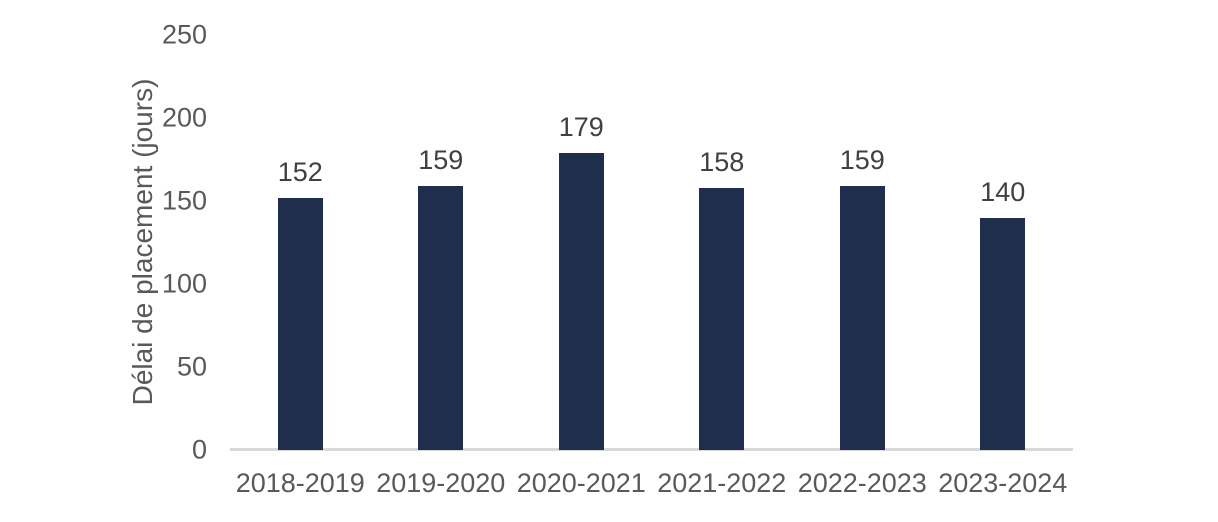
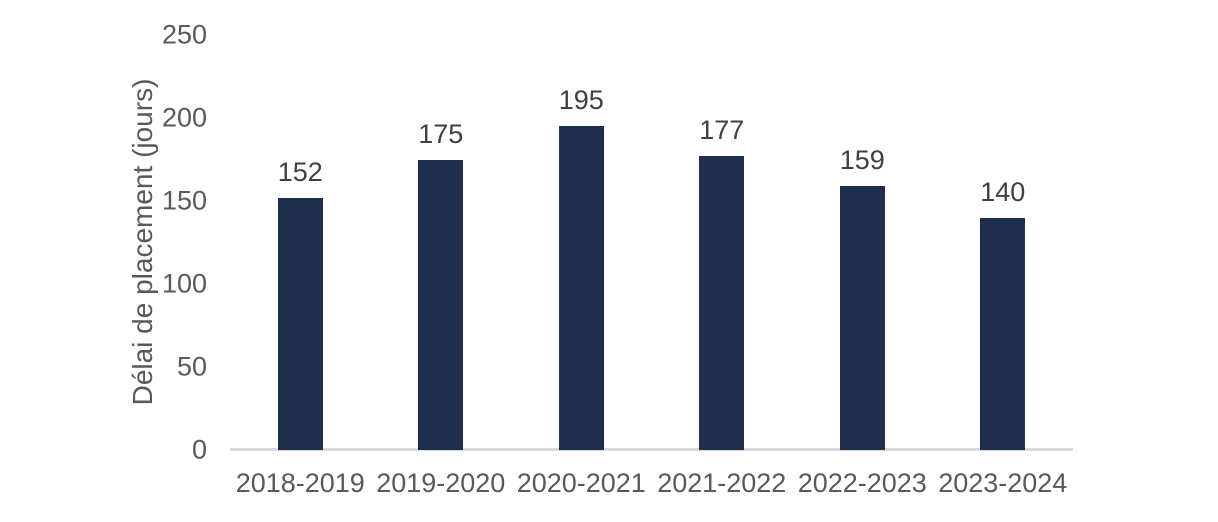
2019-2020: 159 -> 175
2020-2021: 179 -> 195
2021-2022: 158 -> 177
